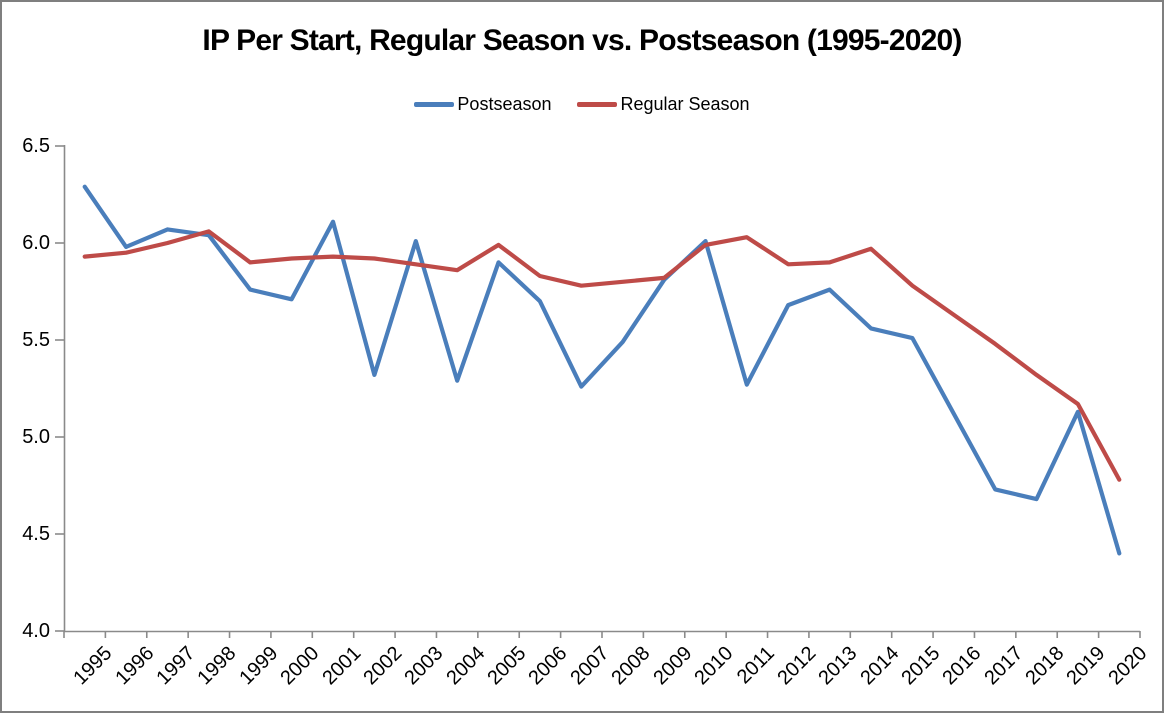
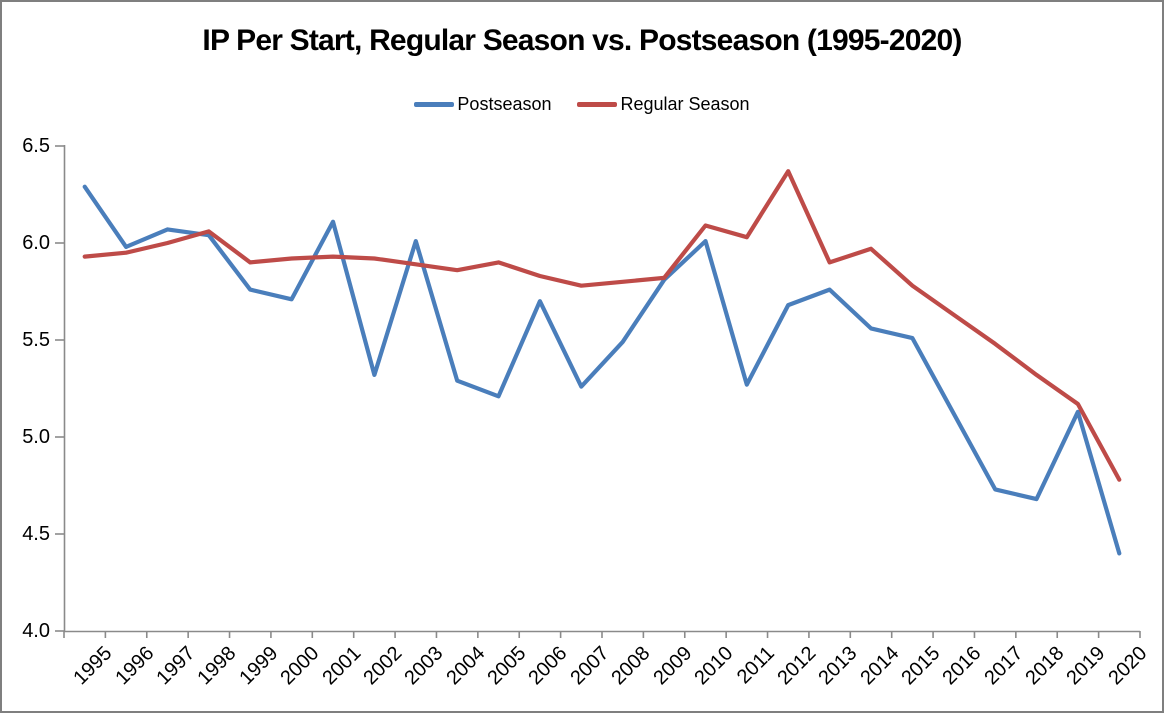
Postseason/2005: 5.90 -> 5.21
Regular Season/2005: 5.99 -> 5.90
Regular Season/2010: 5.99 -> 6.09
Regular Season/2012: 5.89 -> 6.37
